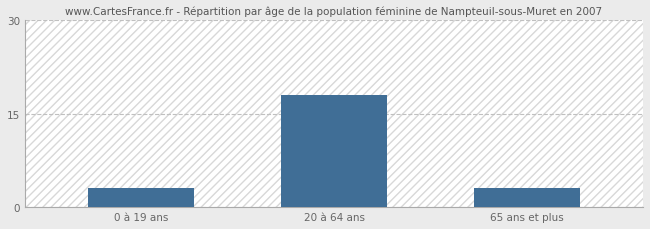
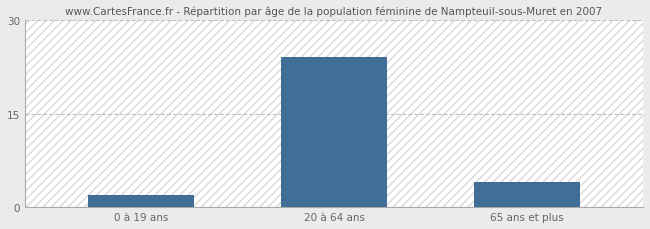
0 à 19 ans: 3 -> 2
20 à 64 ans: 18 -> 24
65 ans et plus: 3 -> 4
